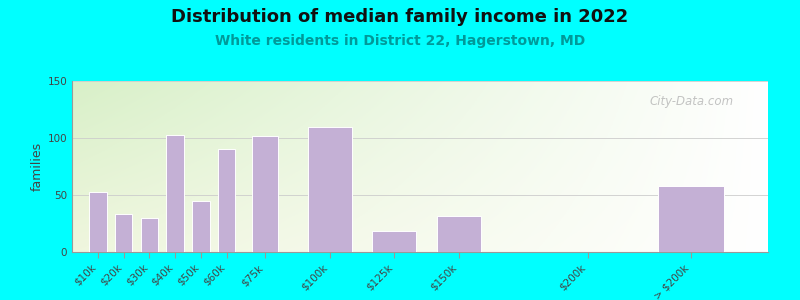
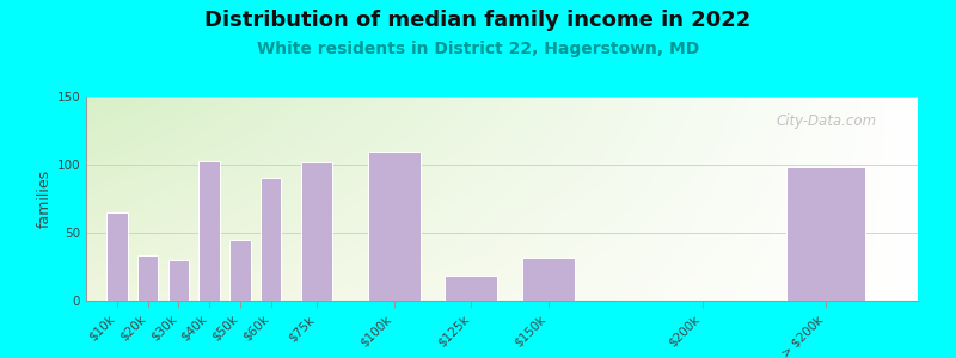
$10k: 53 -> 65
> $200k: 58 -> 98
